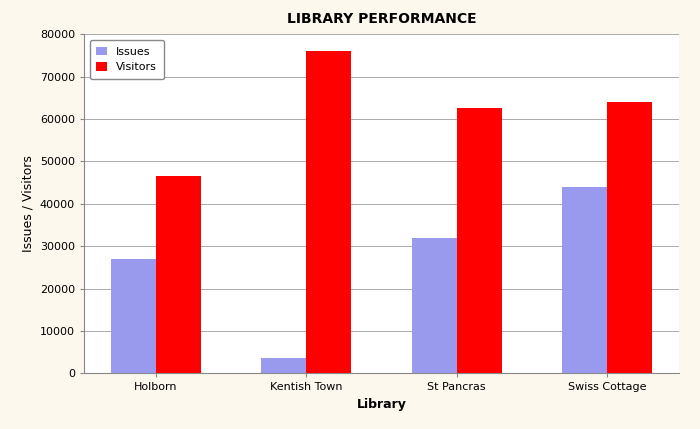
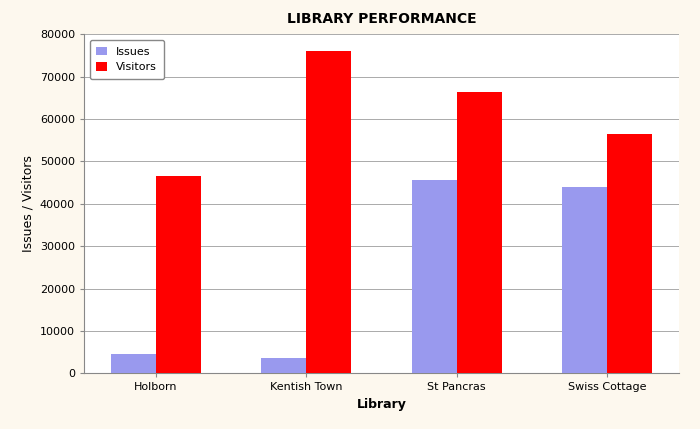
Issues/Holborn: 27000 -> 4500
Issues/St Pancras: 32000 -> 45500
Visitors/St Pancras: 62500 -> 66500
Visitors/Swiss Cottage: 64000 -> 56500
